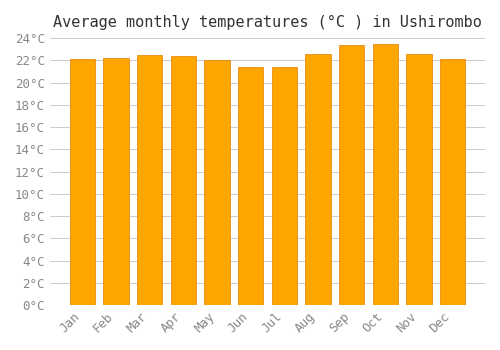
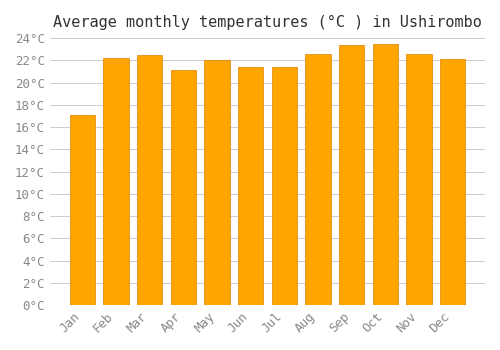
Jan: 22.1°C -> 17.1°C
Apr: 22.4°C -> 21.1°C
